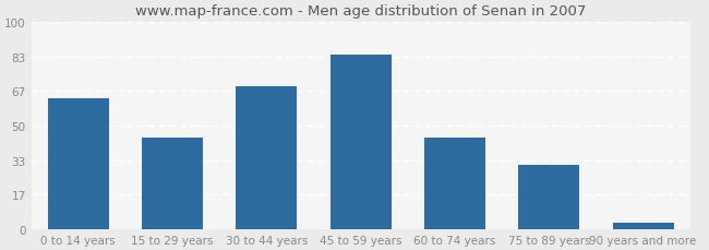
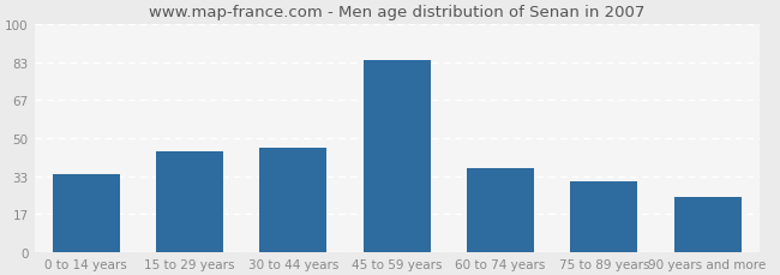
0 to 14 years: 63 -> 34
30 to 44 years: 69 -> 46
60 to 74 years: 44 -> 37
90 years and more: 3 -> 24
